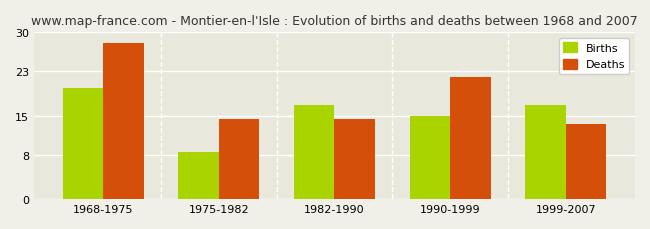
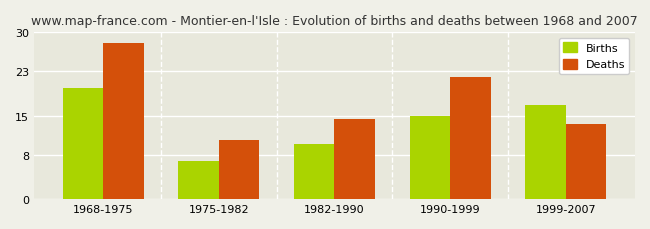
Births/1975-1982: 8.5 -> 6.8
Deaths/1975-1982: 14.5 -> 10.6
Births/1982-1990: 17.0 -> 10.0
